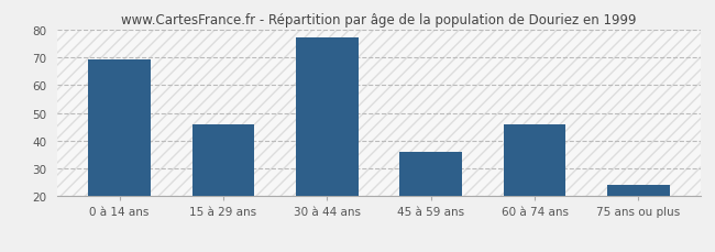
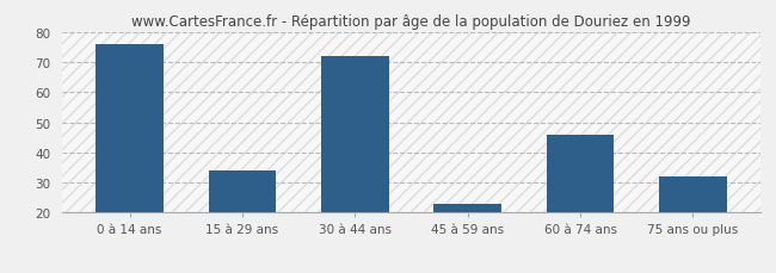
0 à 14 ans: 69 -> 76
15 à 29 ans: 46 -> 34
30 à 44 ans: 77 -> 72
45 à 59 ans: 36 -> 23
75 ans ou plus: 24 -> 32
